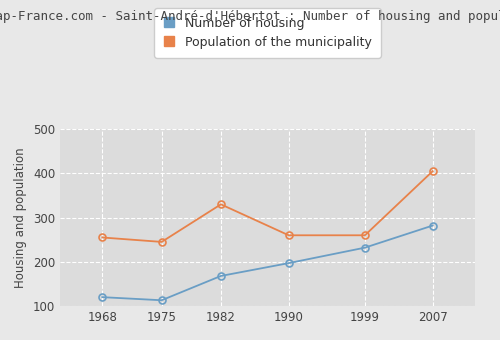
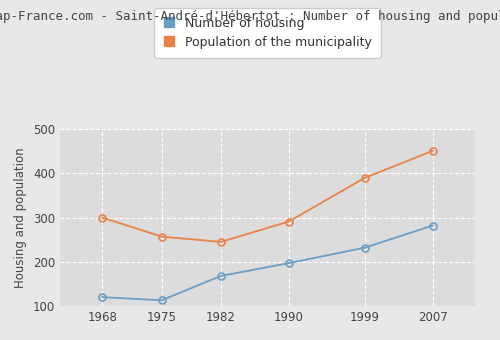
Population of the municipality/1968: 255 -> 300
Population of the municipality/1975: 245 -> 257
Population of the municipality/1982: 330 -> 245
Population of the municipality/1990: 260 -> 291
Population of the municipality/1999: 260 -> 390
Population of the municipality/2007: 405 -> 451
